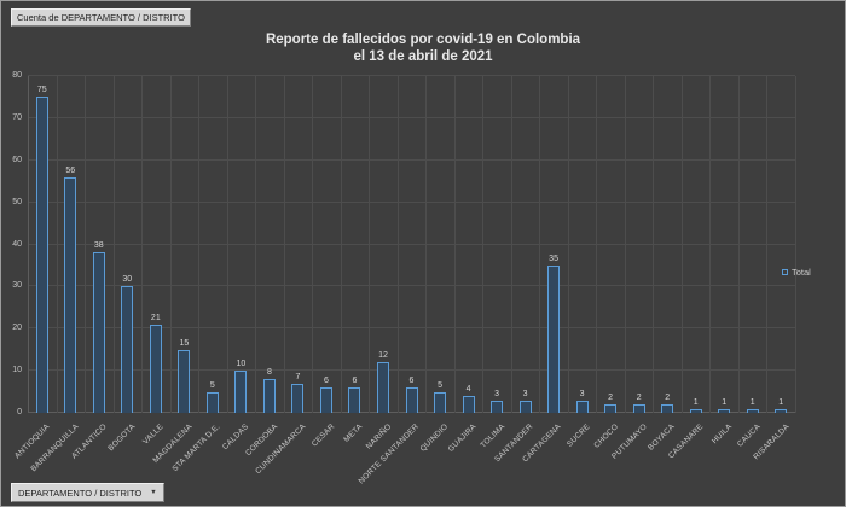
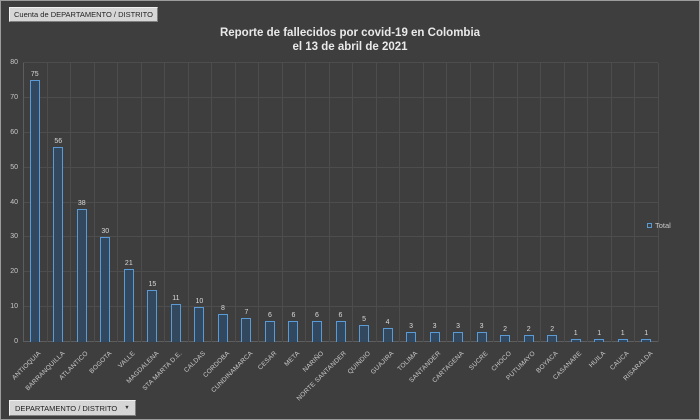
STA MARTA D.E.: 5 -> 11
NARIÑO: 12 -> 6
CARTAGENA: 35 -> 3
